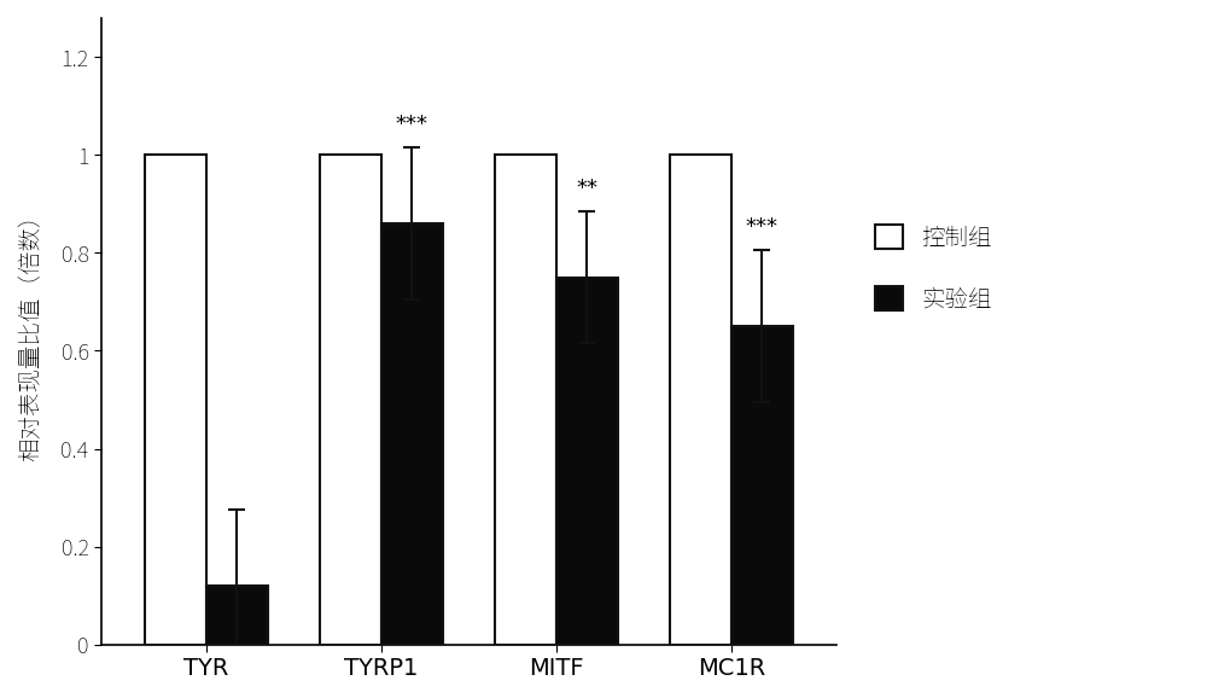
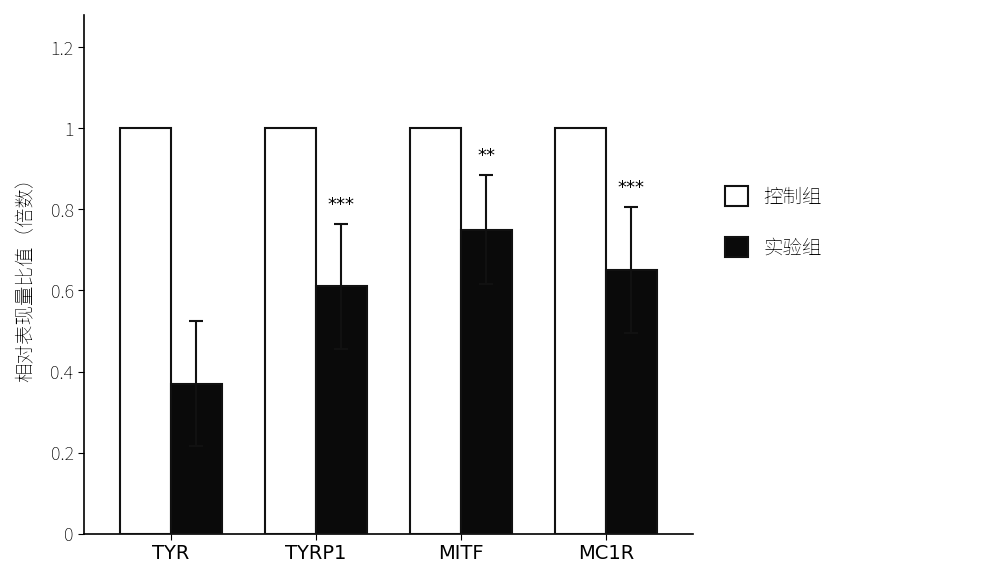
实验组/TYR: 0.12 -> 0.37
实验组/TYRP1: 0.86 -> 0.61
